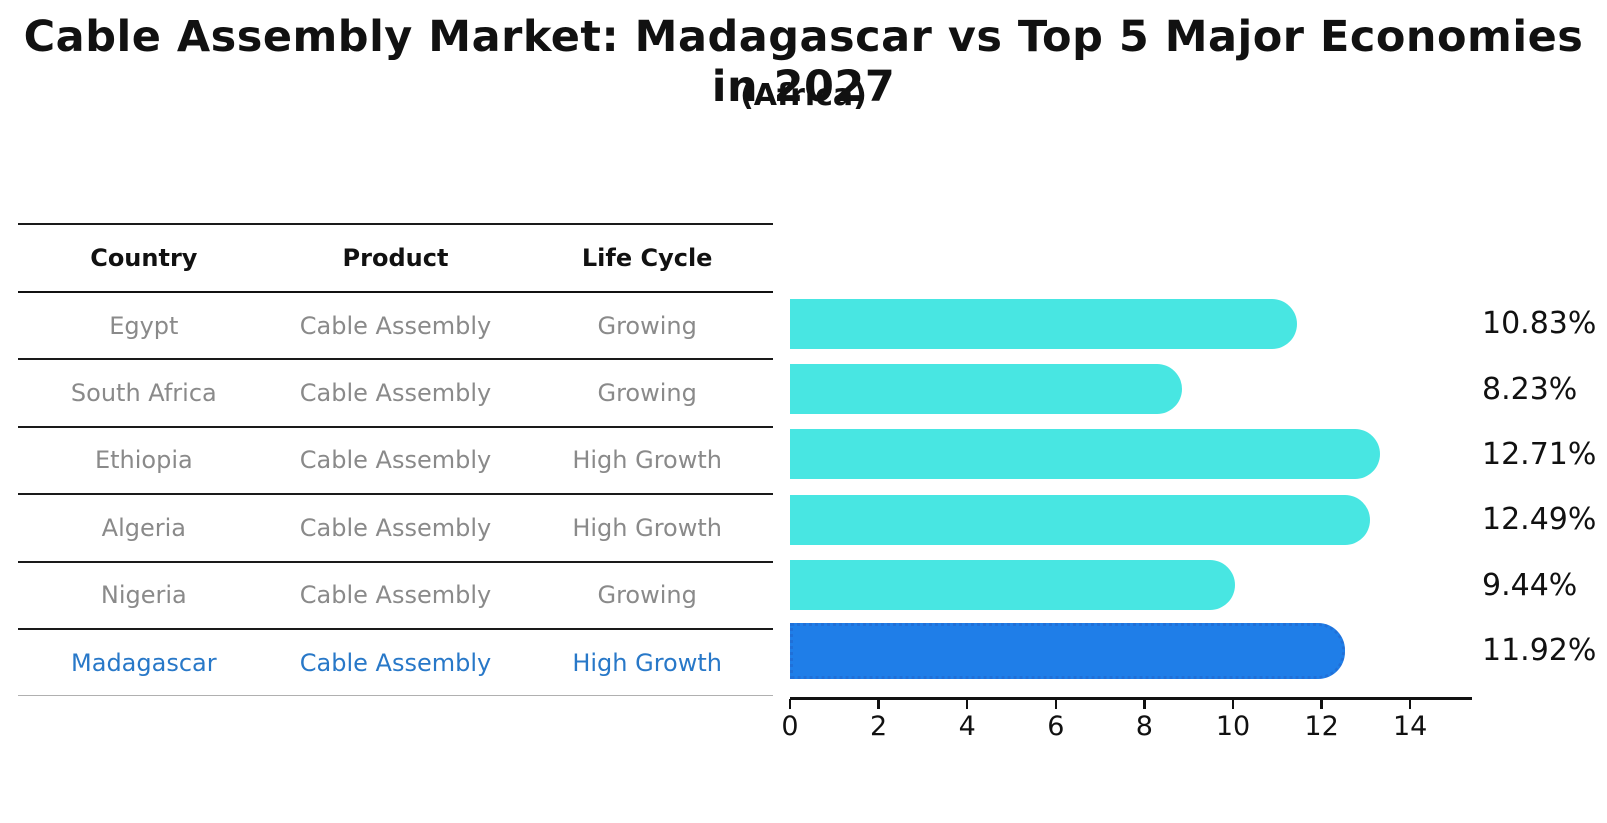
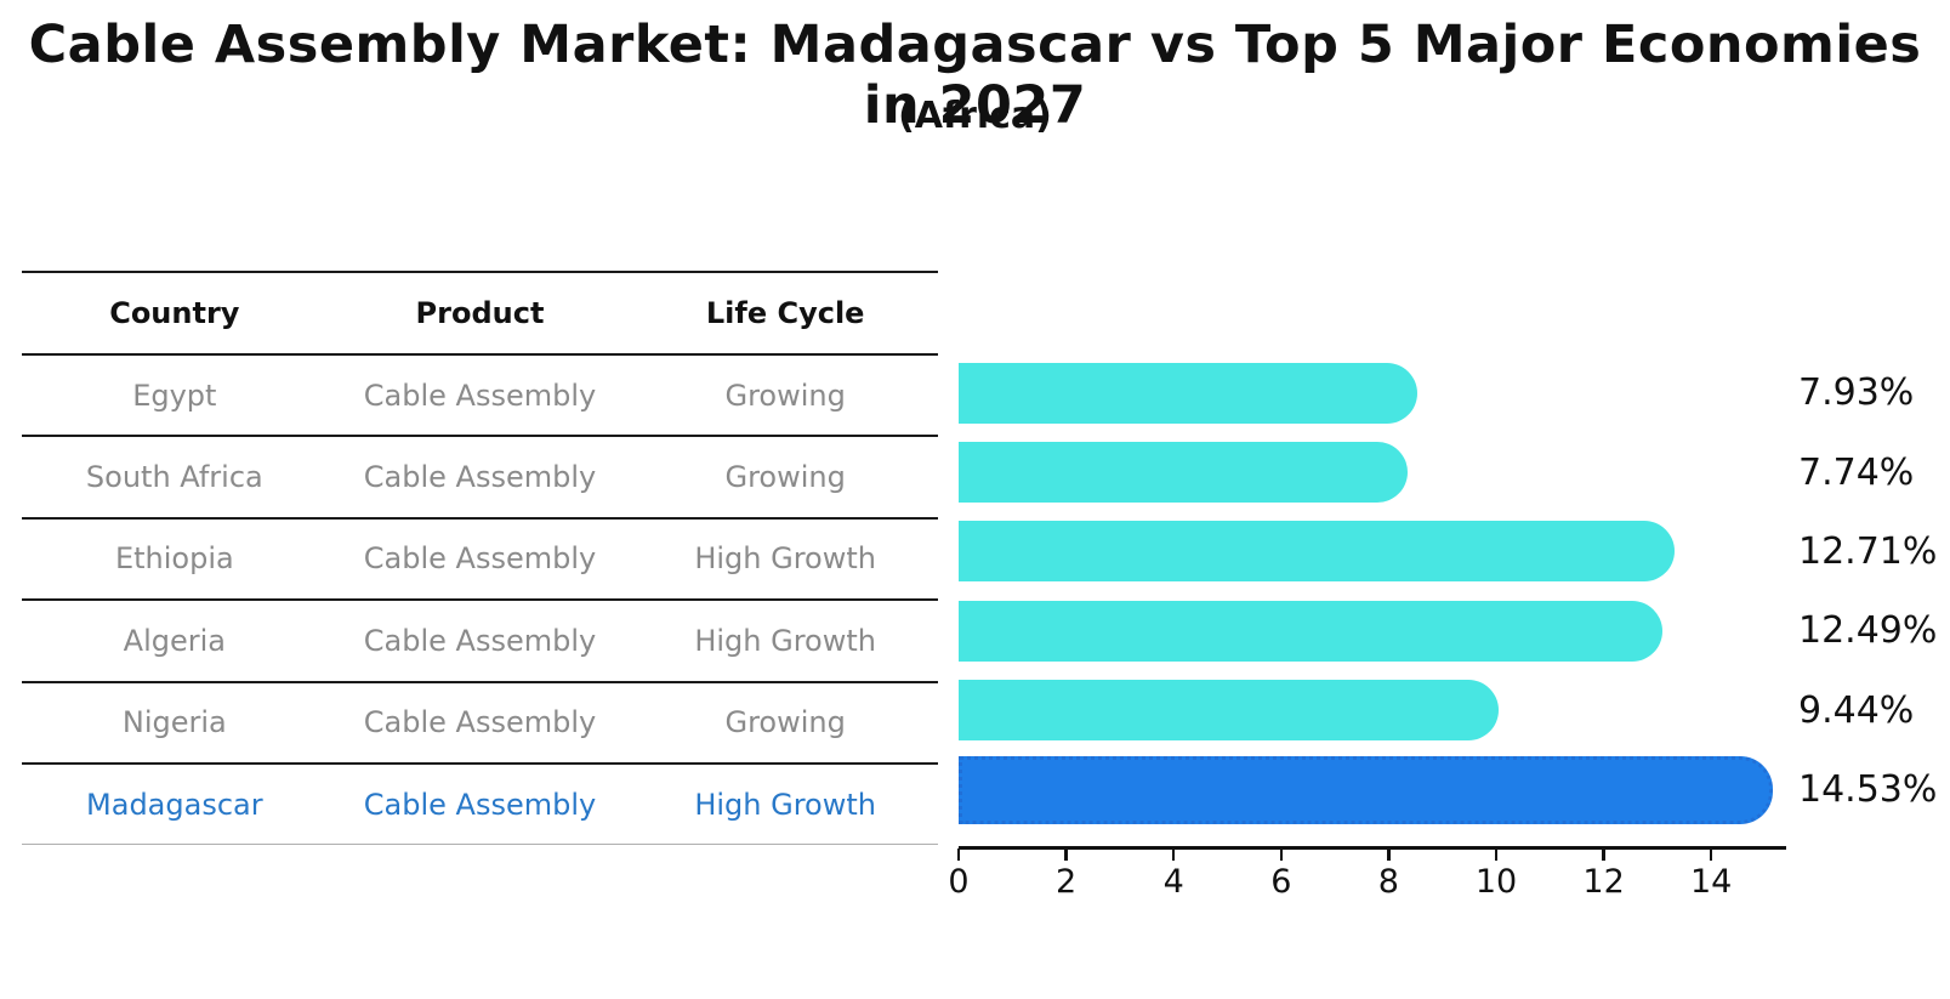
Egypt: 10.83% -> 7.93%
South Africa: 8.23% -> 7.74%
Madagascar: 11.92% -> 14.53%
